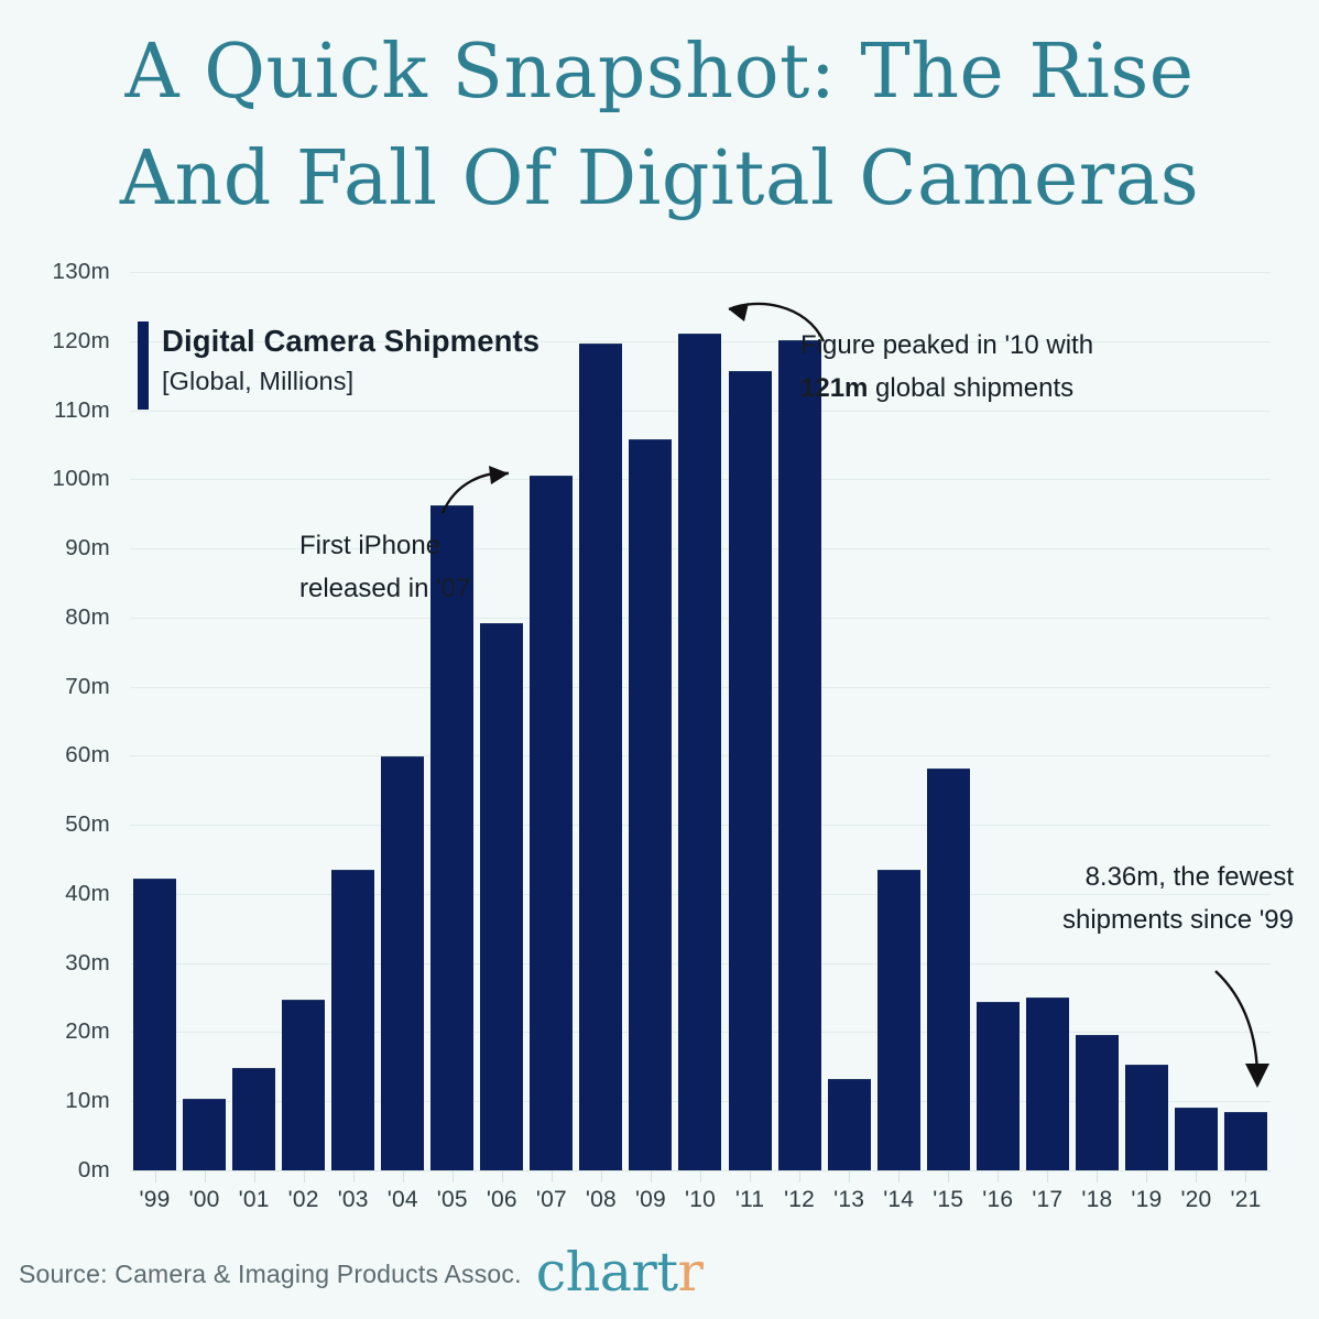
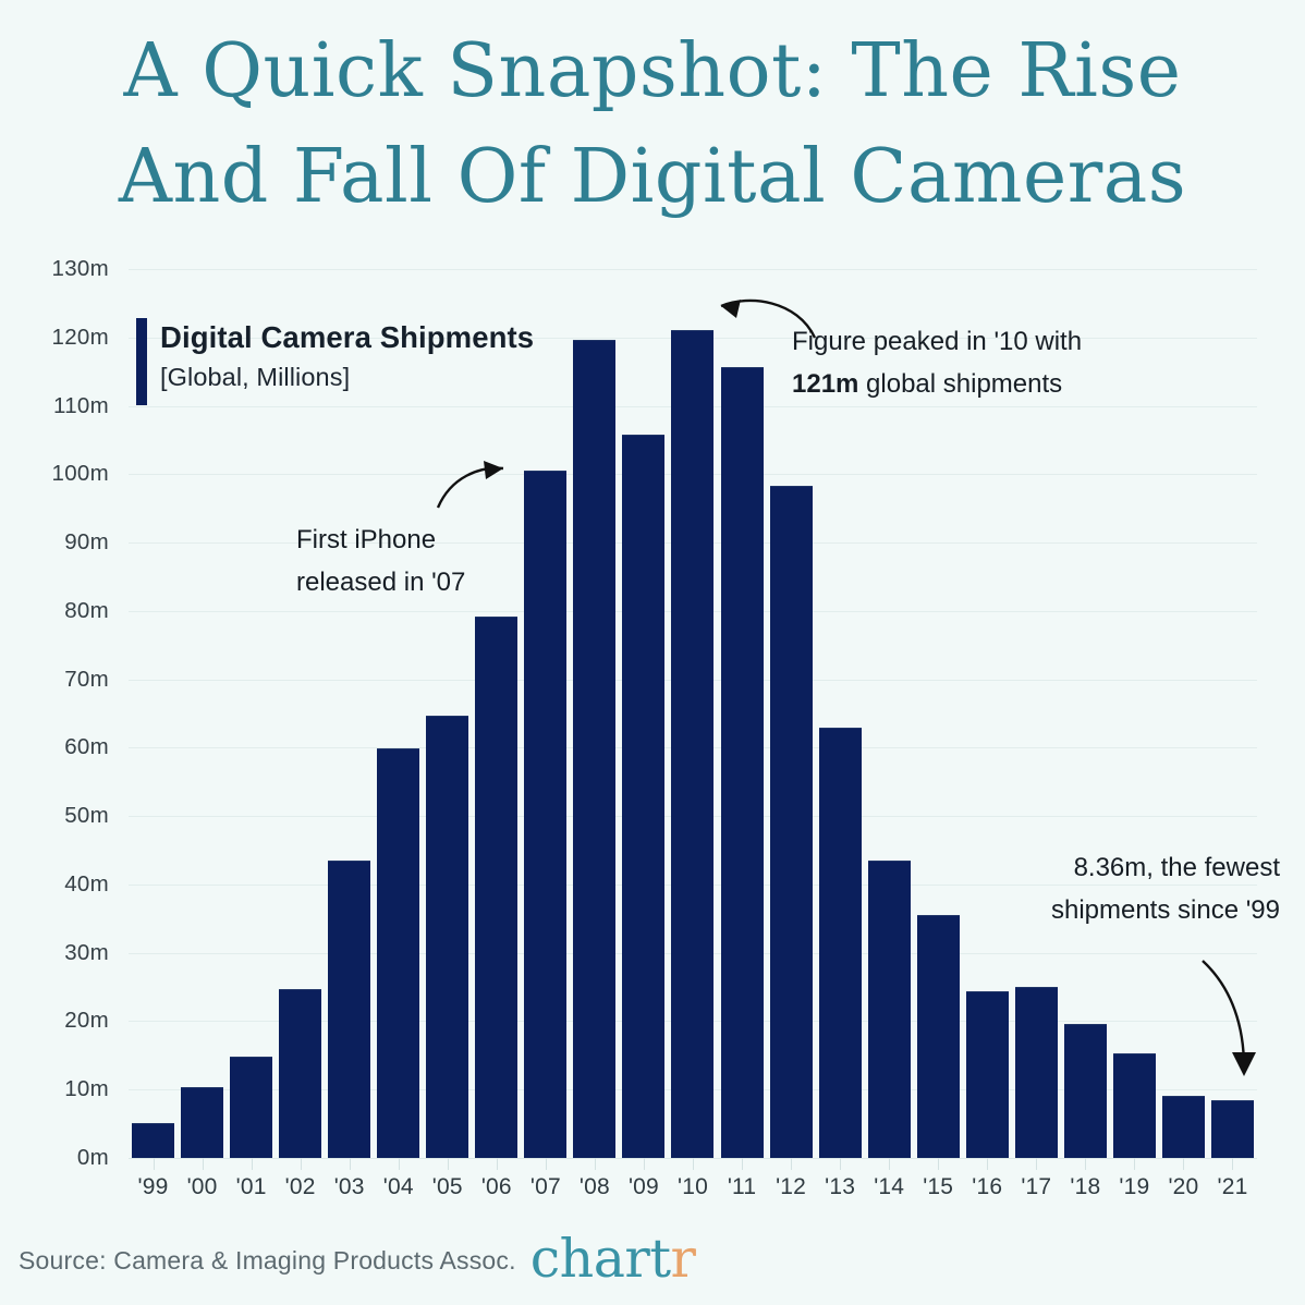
'99: 42m -> 5m
'05: 96m -> 65m
'12: 120m -> 98m
'13: 13m -> 63m
'15: 58m -> 35m
